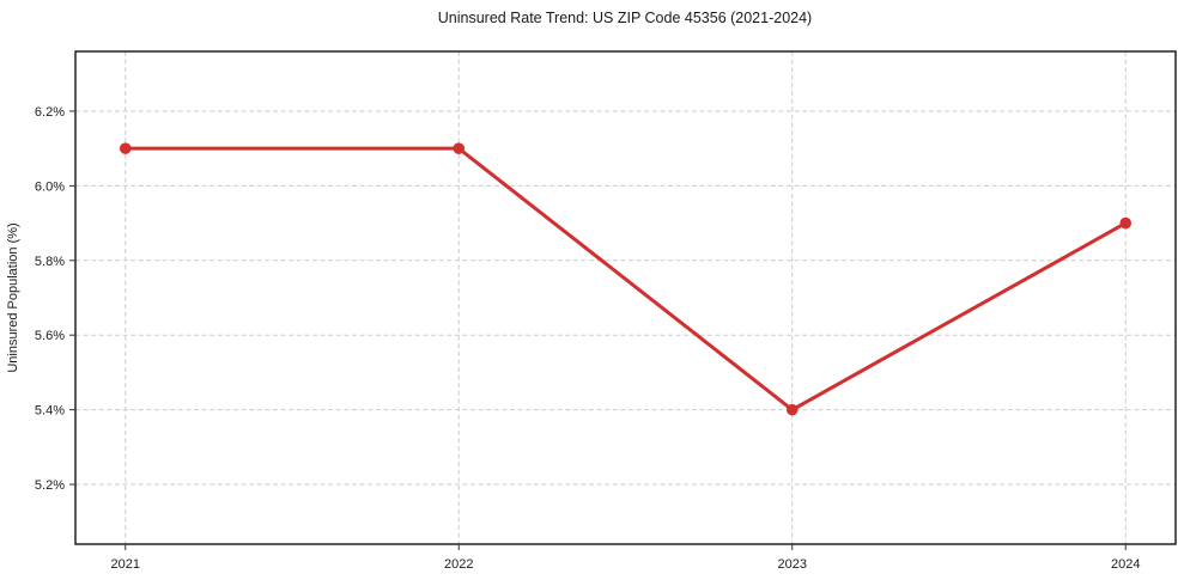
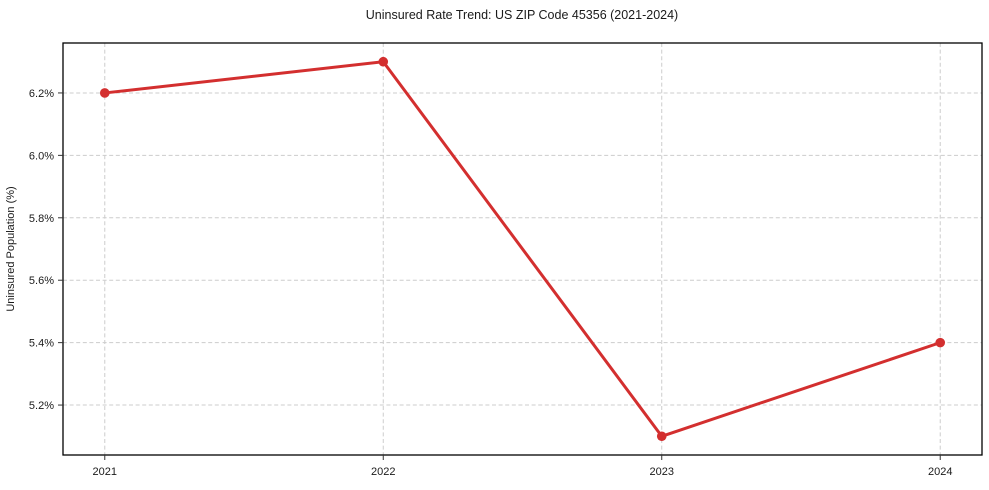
2021: 6.1% -> 6.2%
2022: 6.1% -> 6.3%
2023: 5.4% -> 5.1%
2024: 5.9% -> 5.4%
